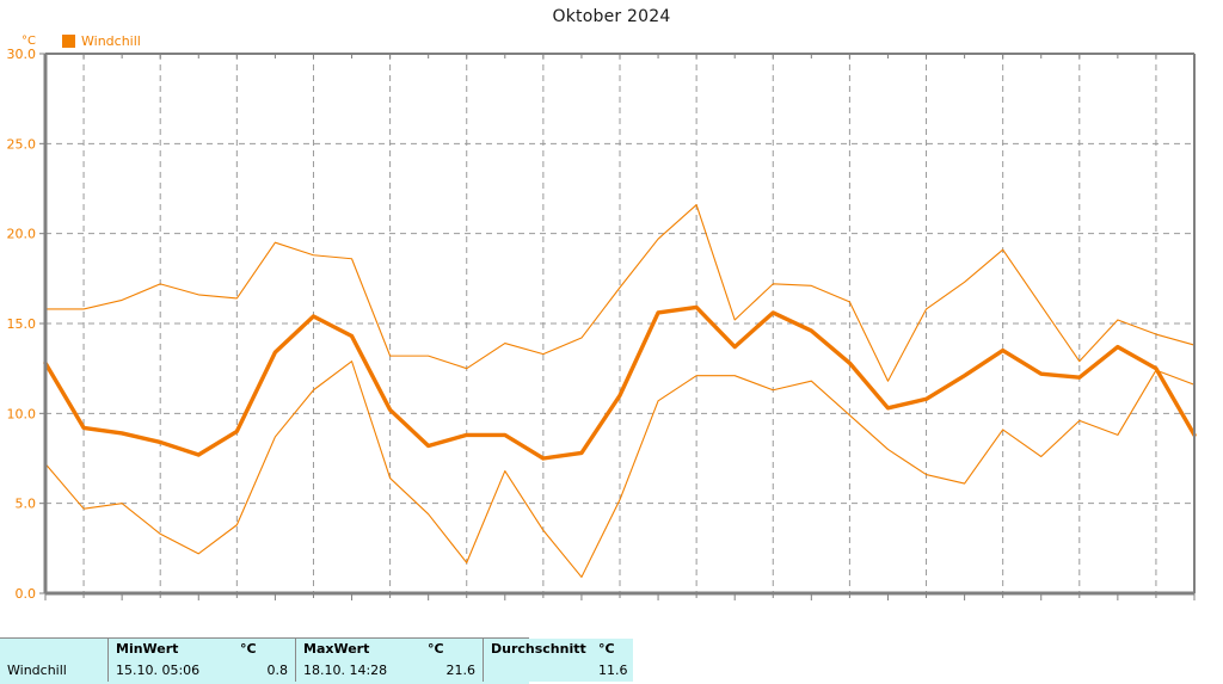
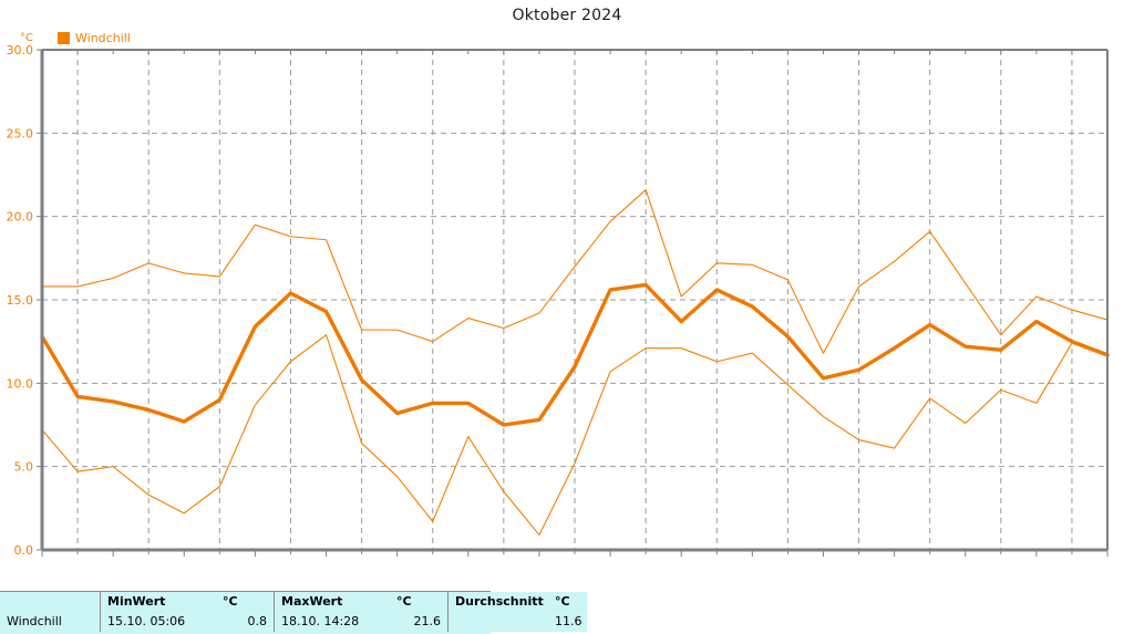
Durchschnitt/31: 8.8 -> 11.7
